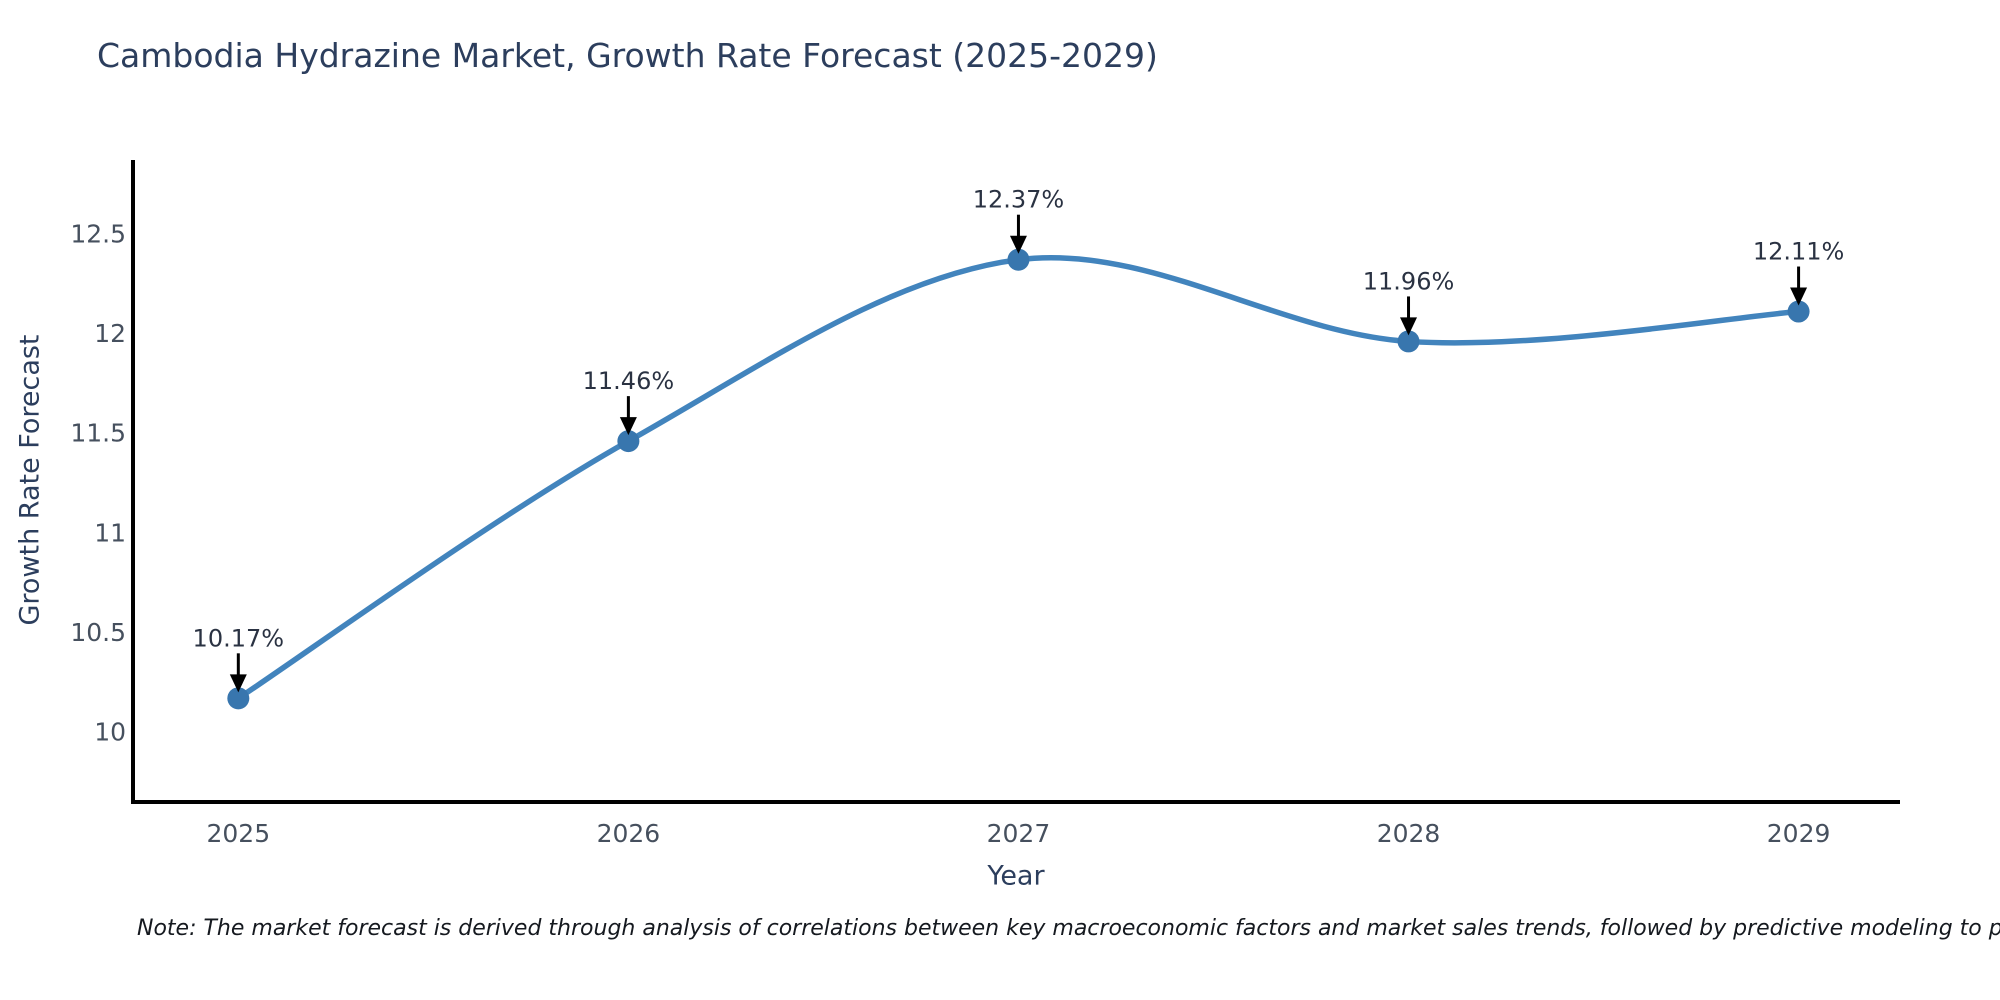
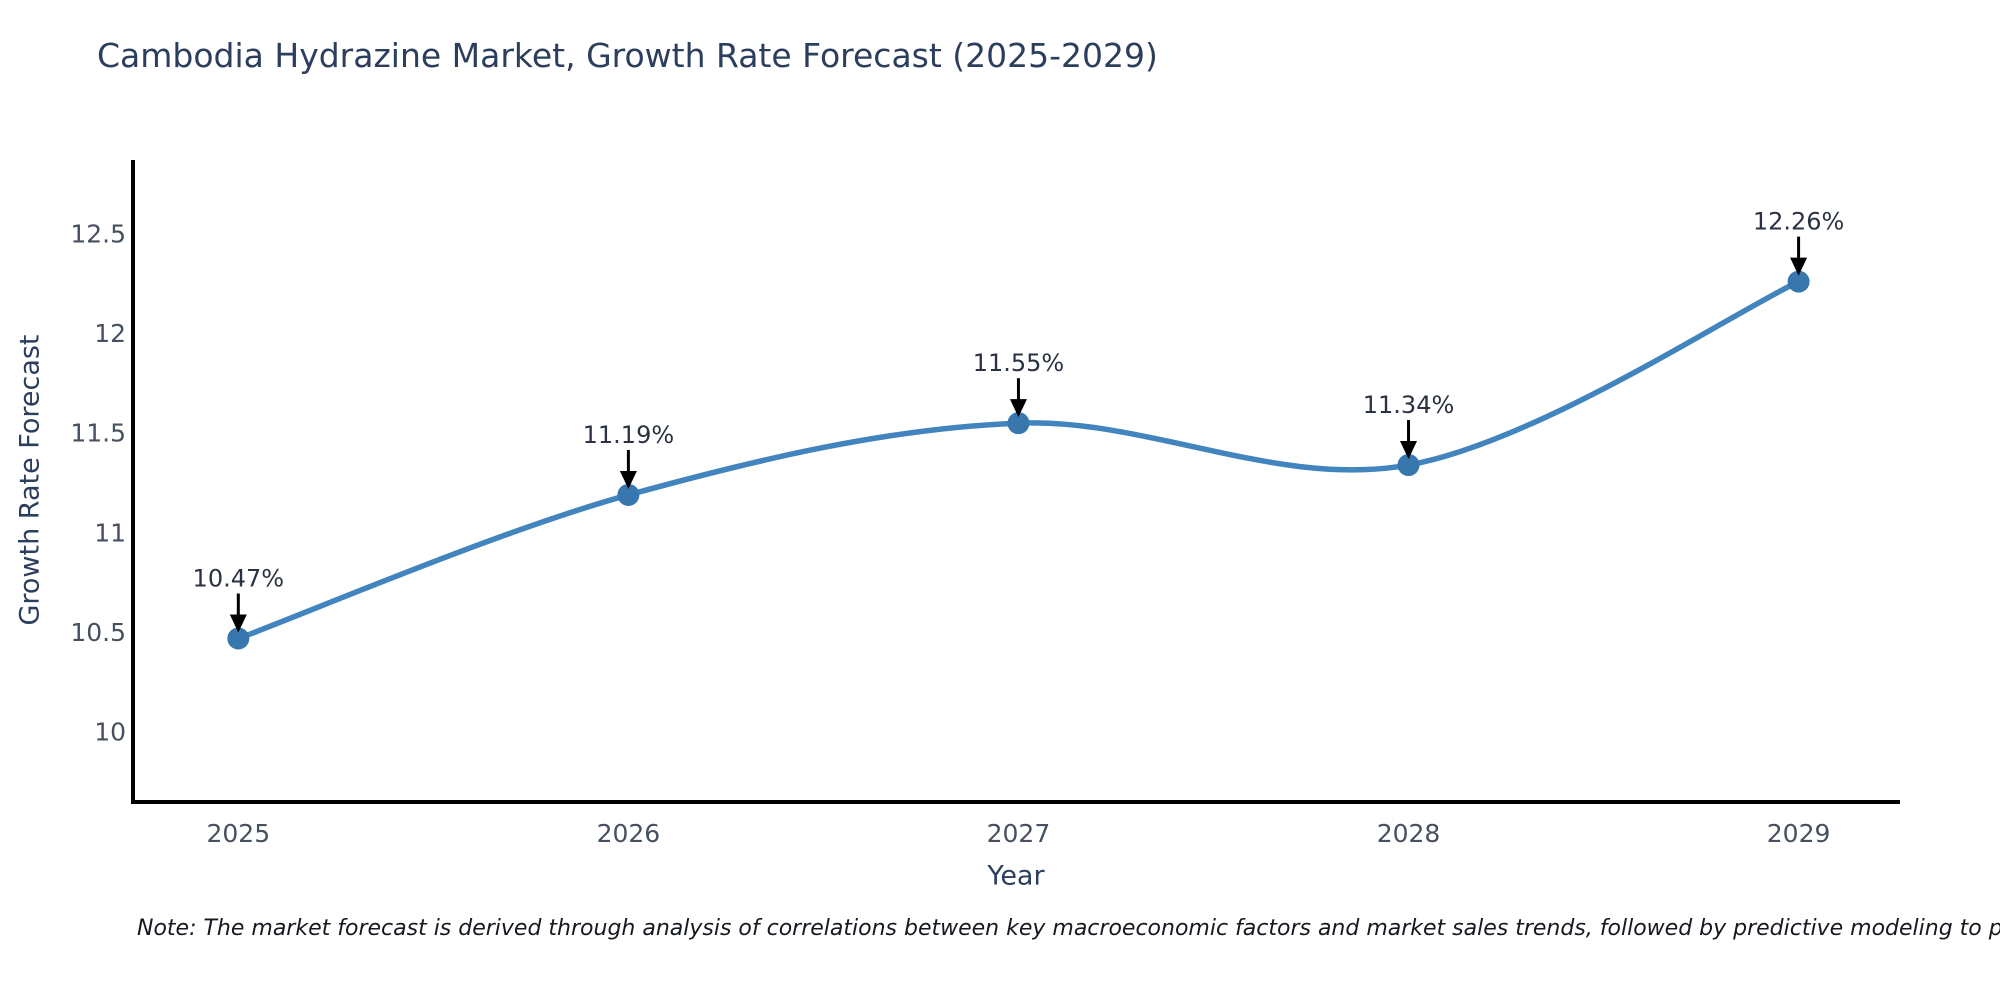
2025: 10.17% -> 10.47%
2026: 11.46% -> 11.19%
2027: 12.37% -> 11.55%
2028: 11.96% -> 11.34%
2029: 12.11% -> 12.26%
